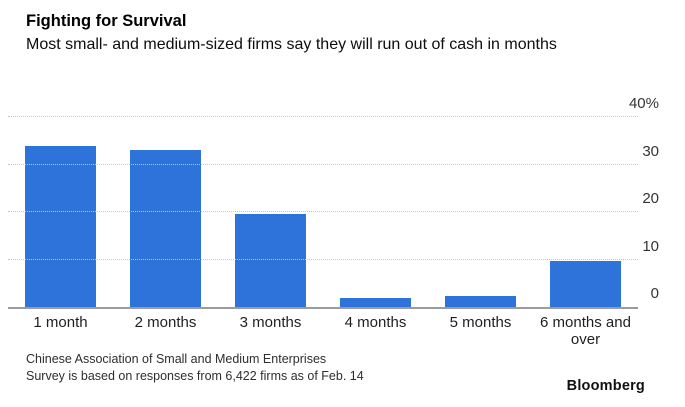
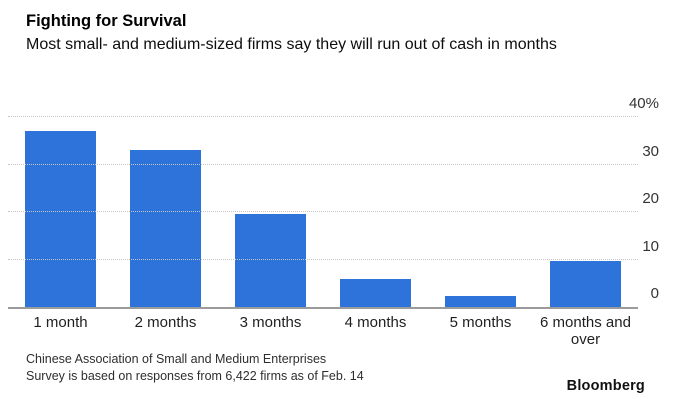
1 month: 34% -> 37%
4 months: 2% -> 6%
